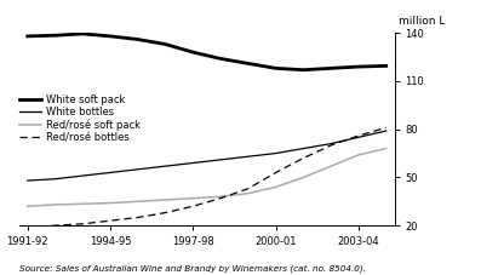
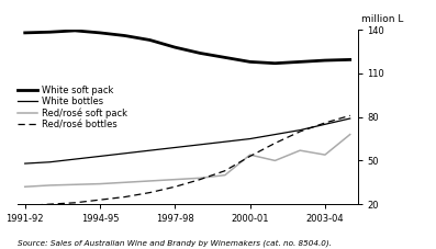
Red/rosé soft pack/2000-01: 44 -> 54
Red/rosé soft pack/2003-04: 64 -> 54
